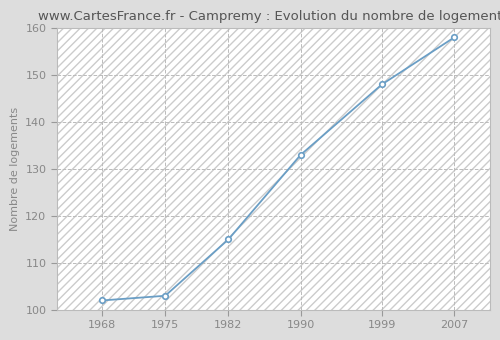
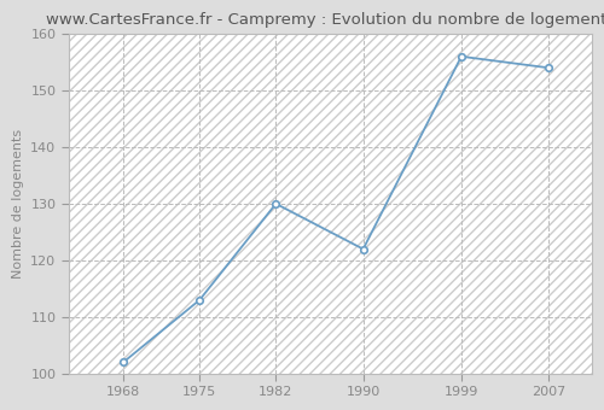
1975: 103 -> 113
1982: 115 -> 130
1990: 133 -> 122
1999: 148 -> 156
2007: 158 -> 154
